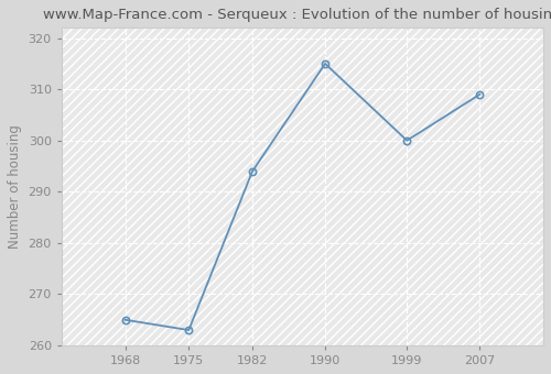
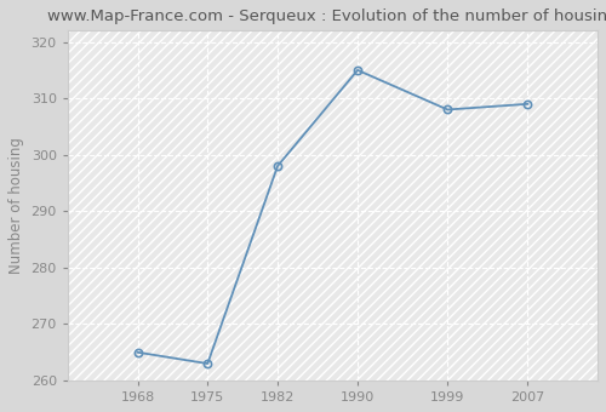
1982: 294 -> 298
1999: 300 -> 308
